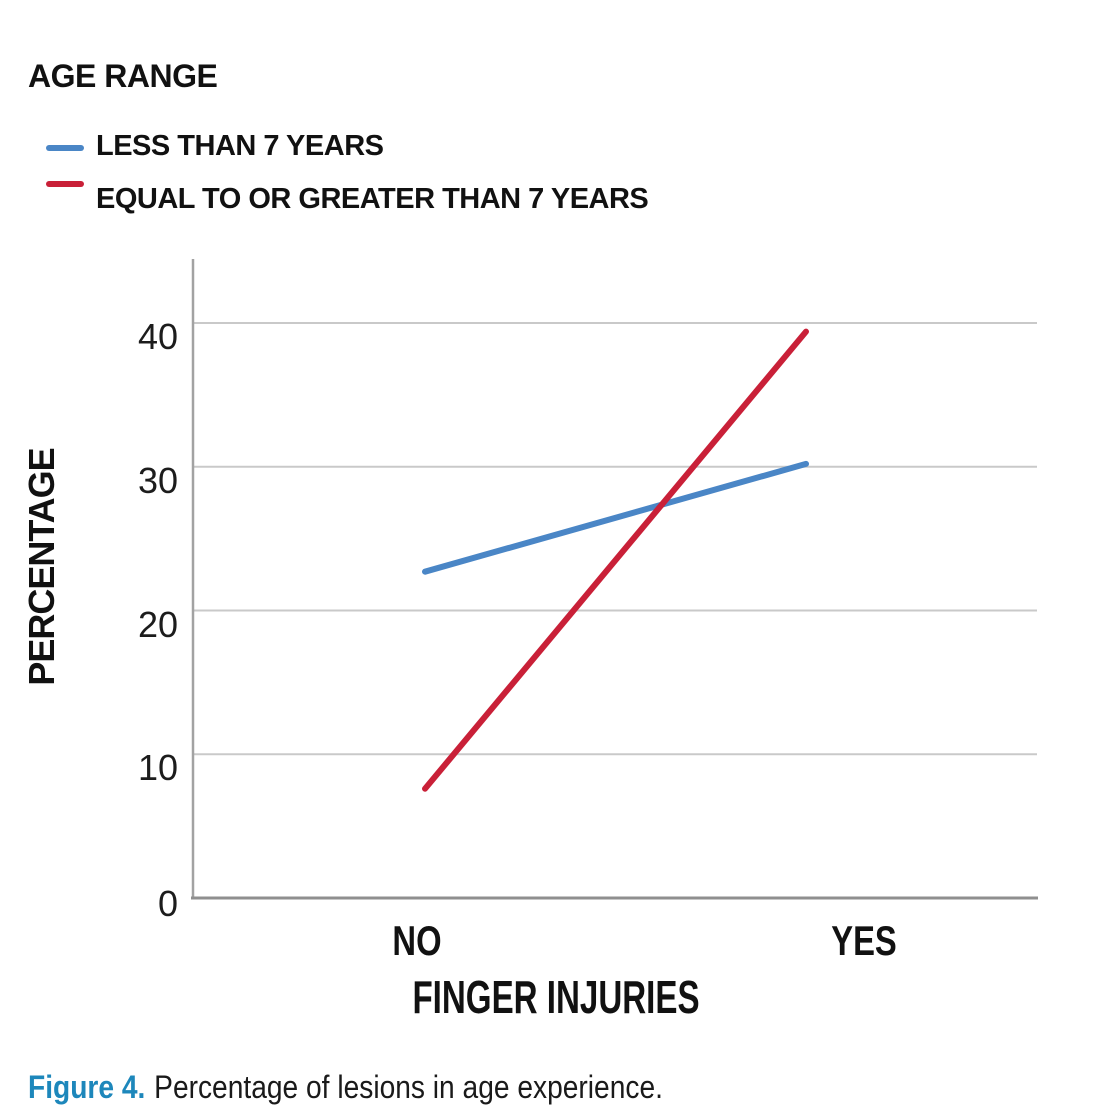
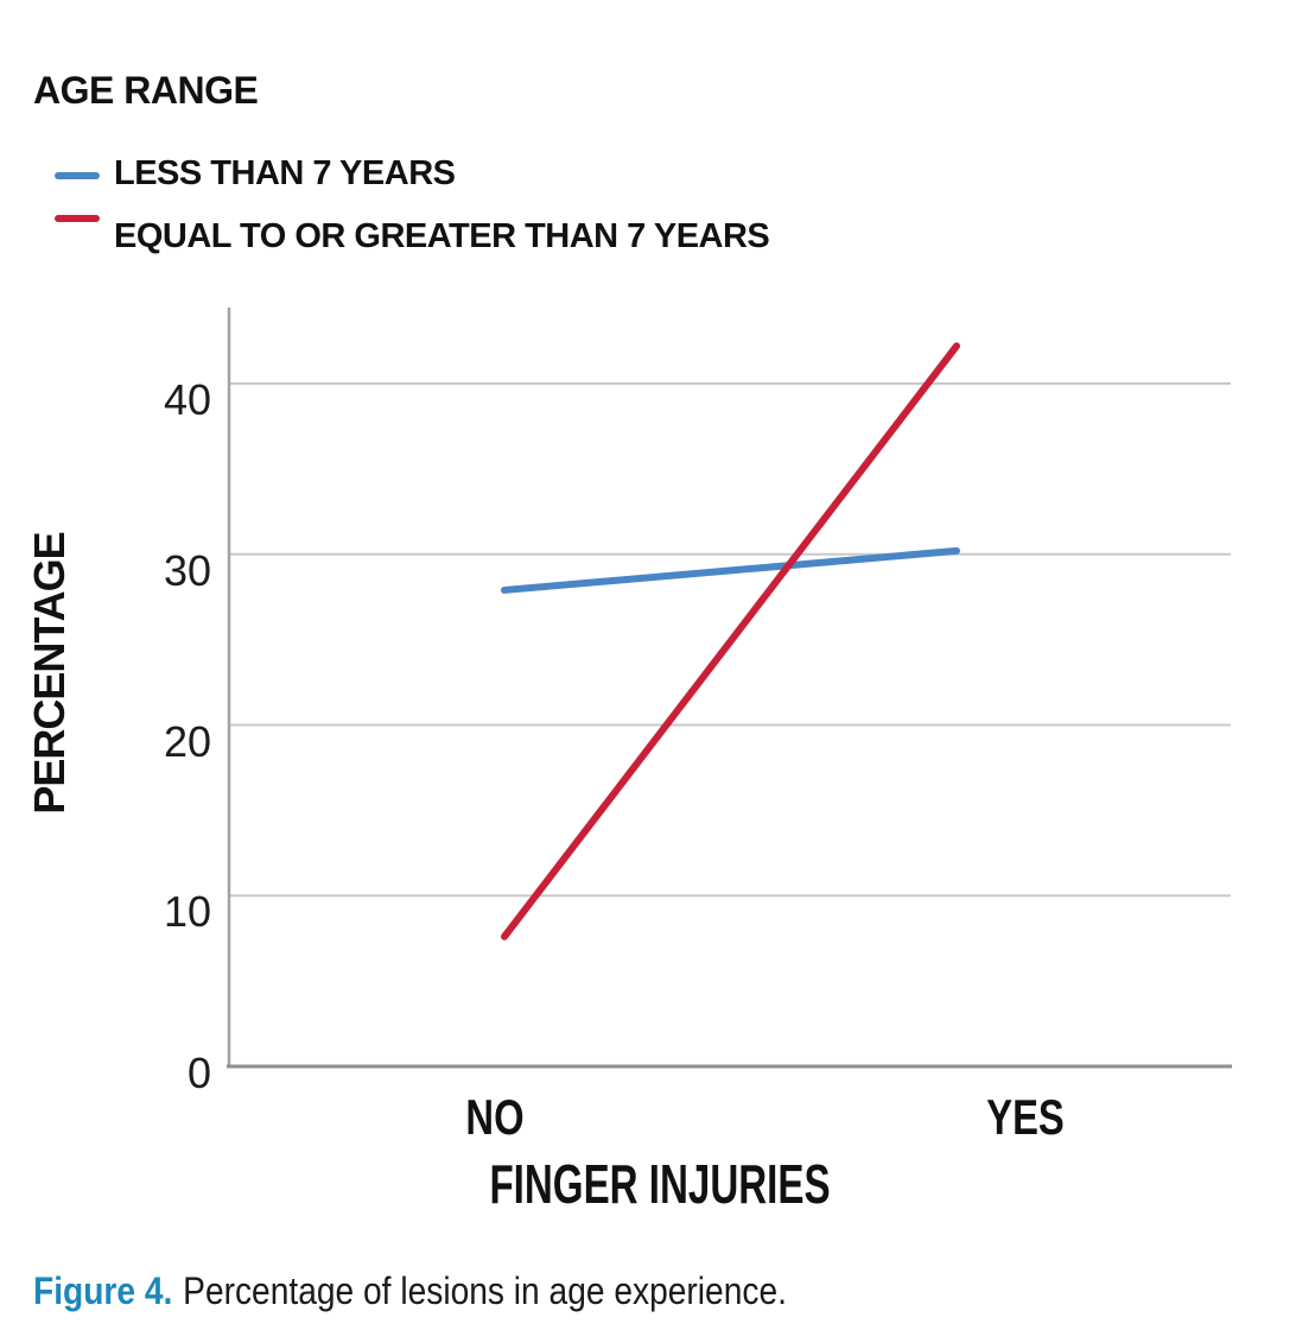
LESS THAN 7 YEARS/NO: 22.7 -> 27.9
EQUAL TO OR GREATER THAN 7 YEARS/YES: 39.4 -> 42.2
